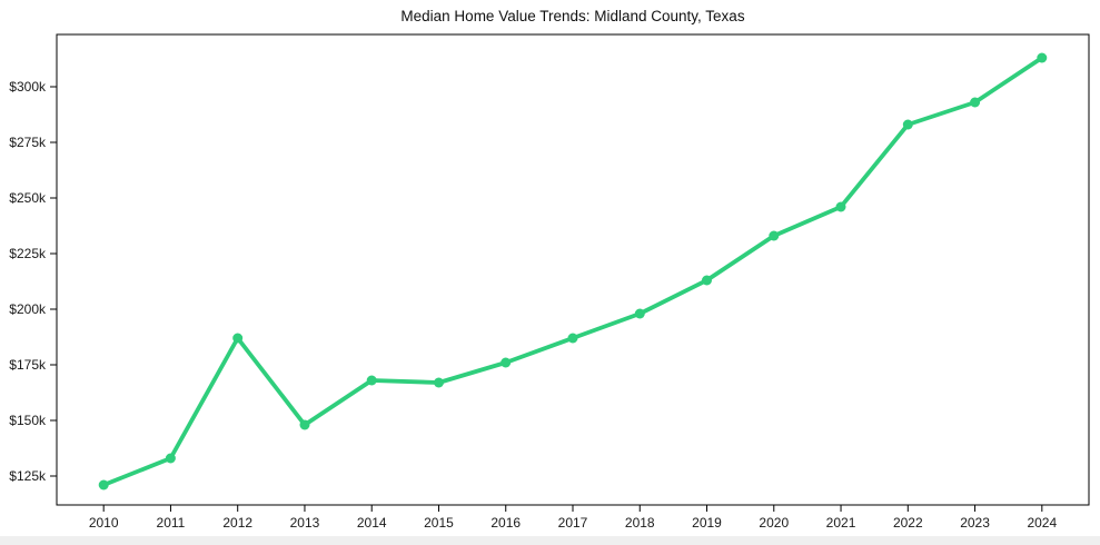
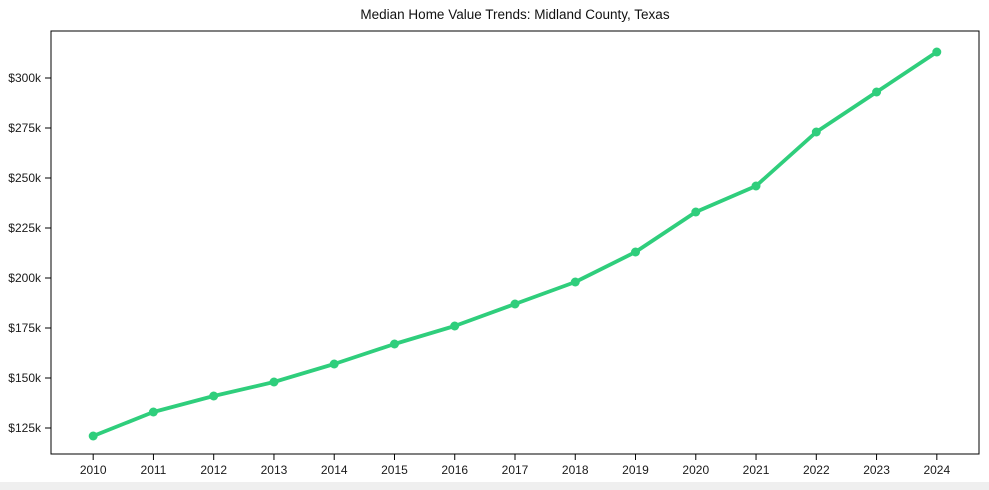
2012: $187k -> $141k
2014: $168k -> $157k
2022: $283k -> $273k
